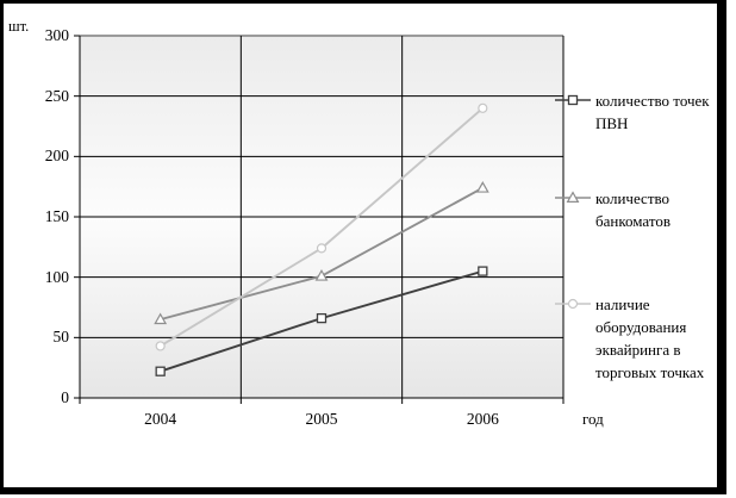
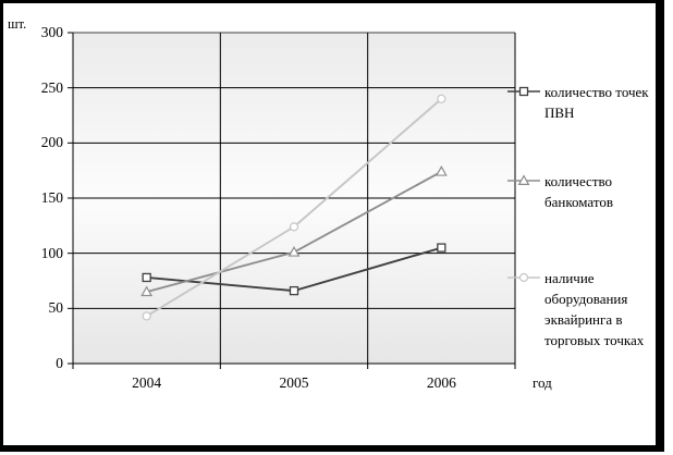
количество точек ПВН/2004: 22 -> 78
